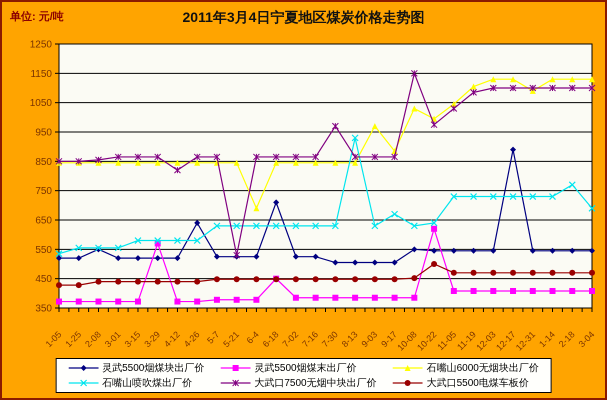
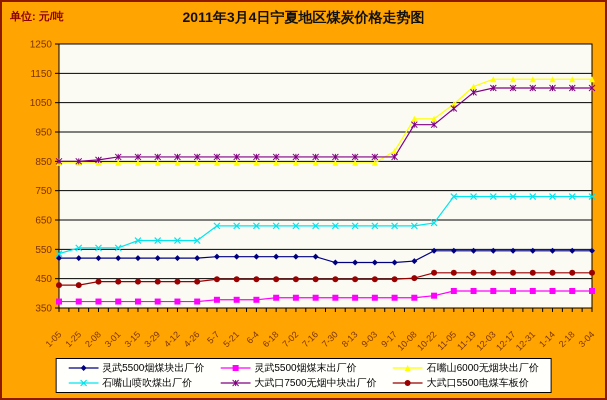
灵武5500烟煤块出厂价/2-08: 550 -> 520
灵武5500烟煤末出厂价/3-29: 570 -> 370
大武口7500无烟中块出厂价/4-12: 820 -> 860
灵武5500烟煤块出厂价/4-26: 640 -> 520
大武口7500无烟中块出厂价/5-21: 530 -> 860
石嘴山6000无烟块出厂价/6-4: 690 -> 840
灵武5500烟煤块出厂价/6-18: 710 -> 520
灵武5500烟煤末出厂价/6-18: 450 -> 380
大武口7500无烟中块出厂价/7-30: 970 -> 860
石嘴山喷吹煤出厂价/8-13: 930 -> 630
石嘴山6000无烟块出厂价/9-03: 970 -> 840
石嘴山喷吹煤出厂价/9-17: 670 -> 630
灵武5500烟煤块出厂价/10-08: 550 -> 510
石嘴山6000无烟块出厂价/10-08: 1030 -> 1000
大武口7500无烟中块出厂价/10-08: 1150 -> 980
灵武5500烟煤末出厂价/10-22: 620 -> 390
大武口5500电煤车板价/10-22: 500 -> 470
灵武5500烟煤块出厂价/12-17: 890 -> 540
石嘴山6000无烟块出厂价/12-31: 1090 -> 1130
石嘴山喷吹煤出厂价/2-18: 770 -> 730
石嘴山喷吹煤出厂价/3-04: 690 -> 730
